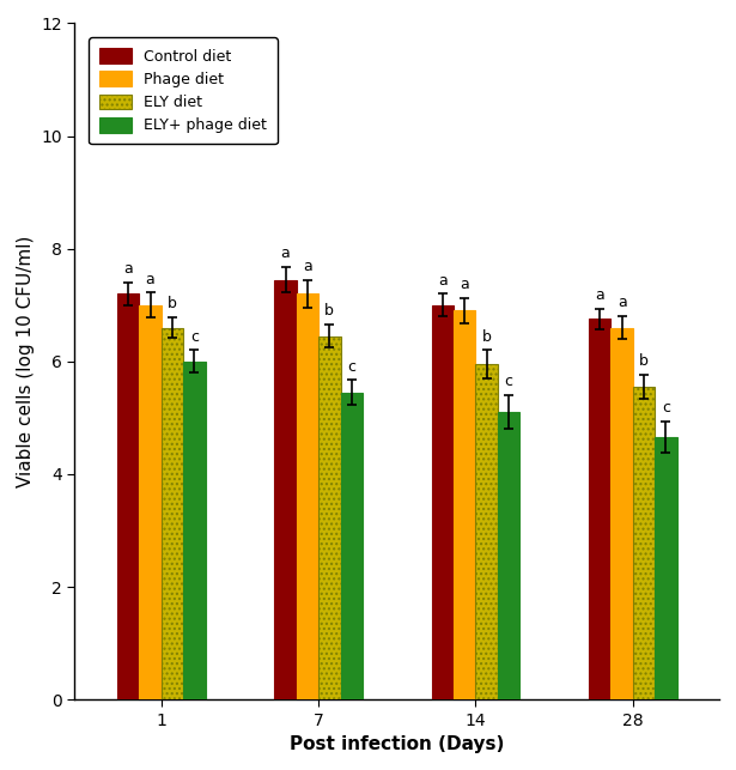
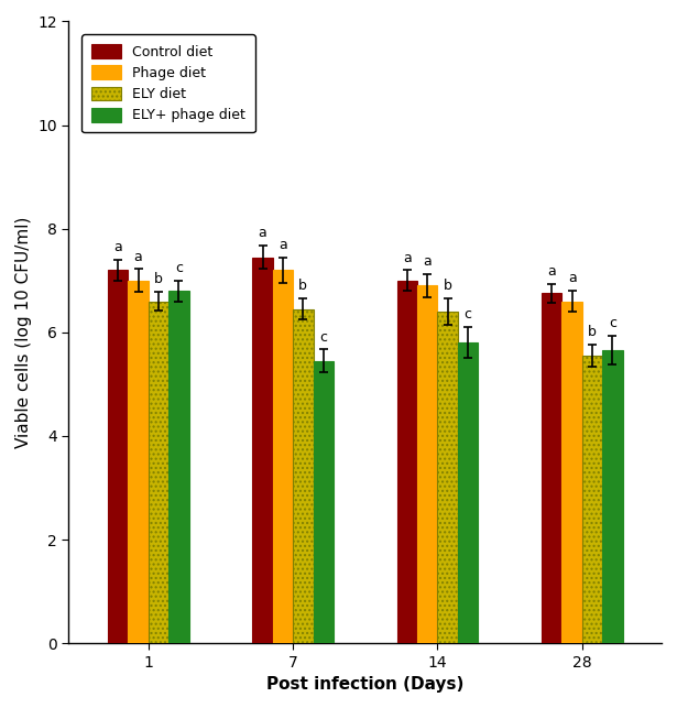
ELY+ phage diet/1: 6.00 -> 6.80
ELY diet/14: 5.95 -> 6.40
ELY+ phage diet/14: 5.10 -> 5.80
ELY+ phage diet/28: 4.65 -> 5.65
